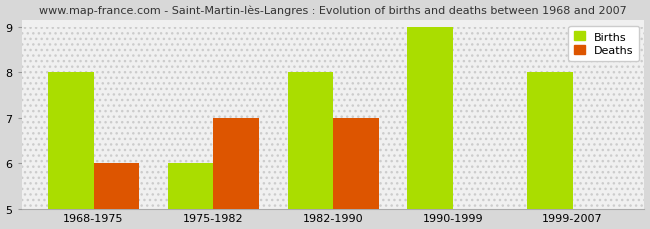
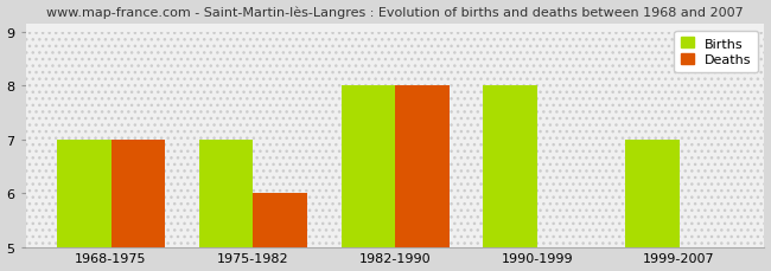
Births/1968-1975: 8 -> 7
Deaths/1968-1975: 6 -> 7
Births/1975-1982: 6 -> 7
Deaths/1975-1982: 7 -> 6
Deaths/1982-1990: 7 -> 8
Births/1990-1999: 9 -> 8
Births/1999-2007: 8 -> 7
